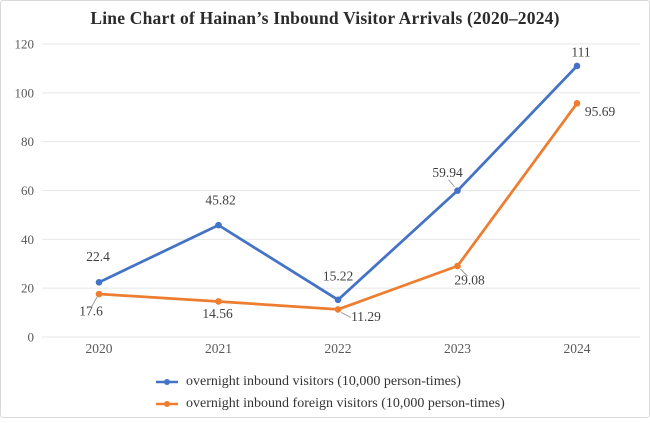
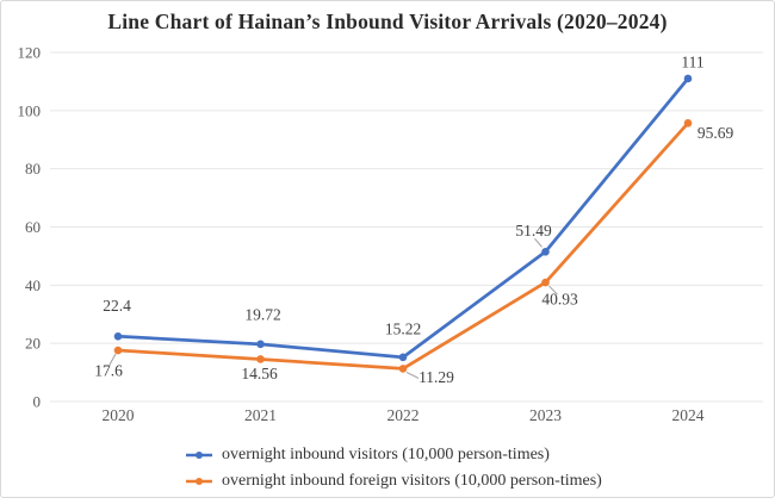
overnight inbound visitors (10,000 person-times)/2021: 45.82 -> 19.72
overnight inbound visitors (10,000 person-times)/2023: 59.94 -> 51.49
overnight inbound foreign visitors (10,000 person-times)/2023: 29.08 -> 40.93
